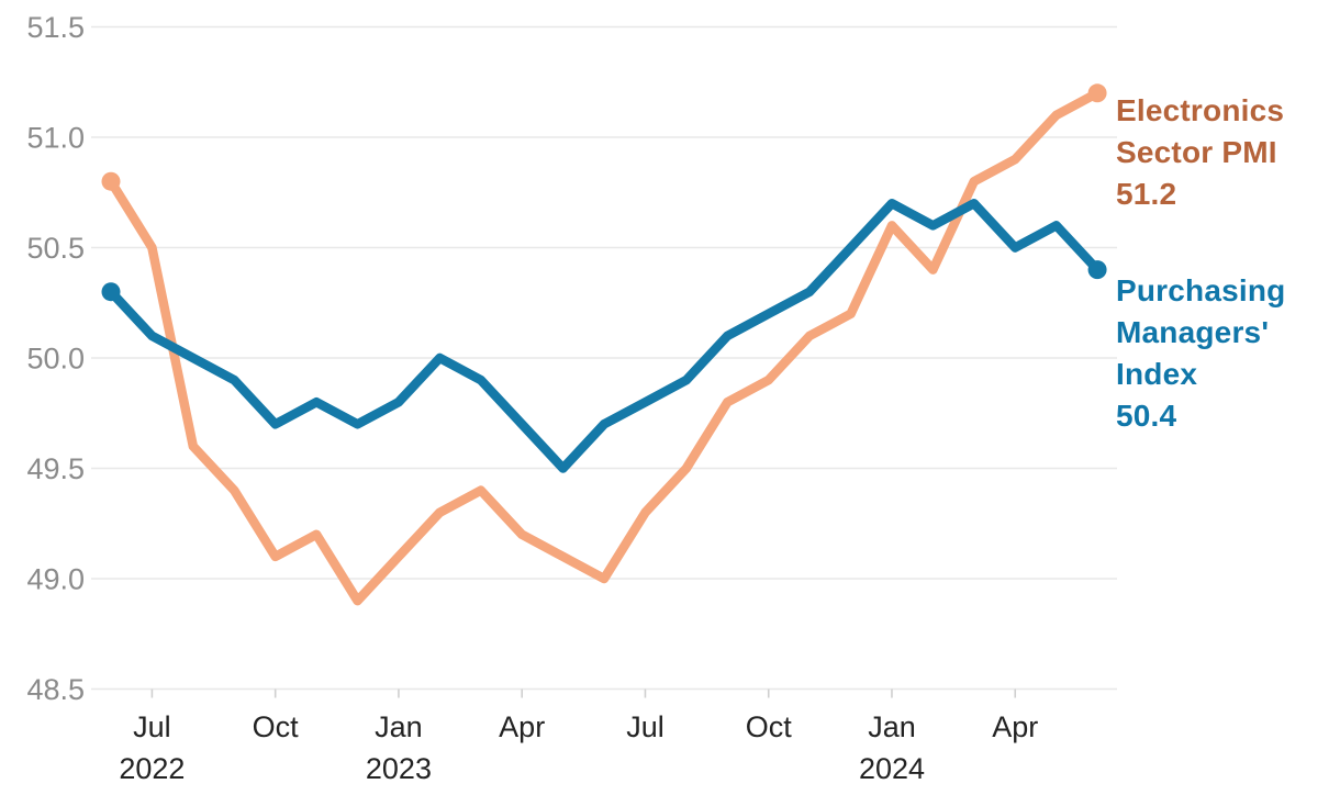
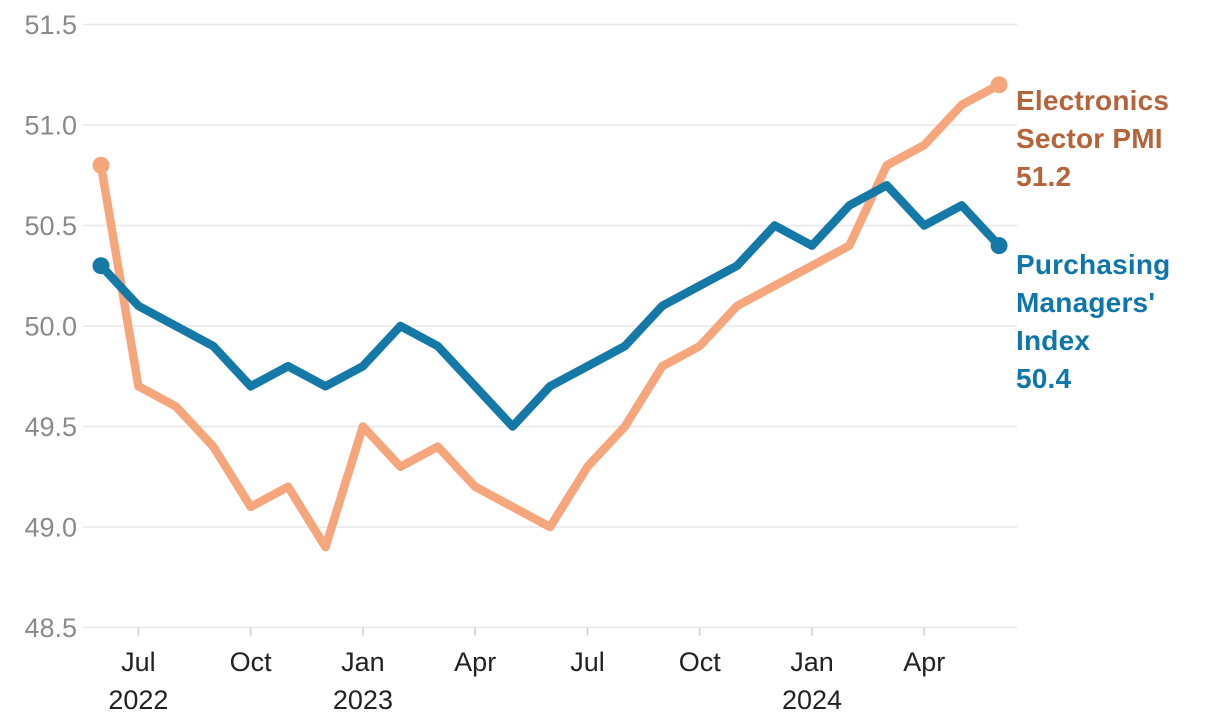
Electronics Sector PMI/Jul 2022: 50.5 -> 49.7
Electronics Sector PMI/Jan 2023: 49.1 -> 49.5
Electronics Sector PMI/Jan 2024: 50.6 -> 50.3
Purchasing Managers' Index/Jan 2024: 50.7 -> 50.4
